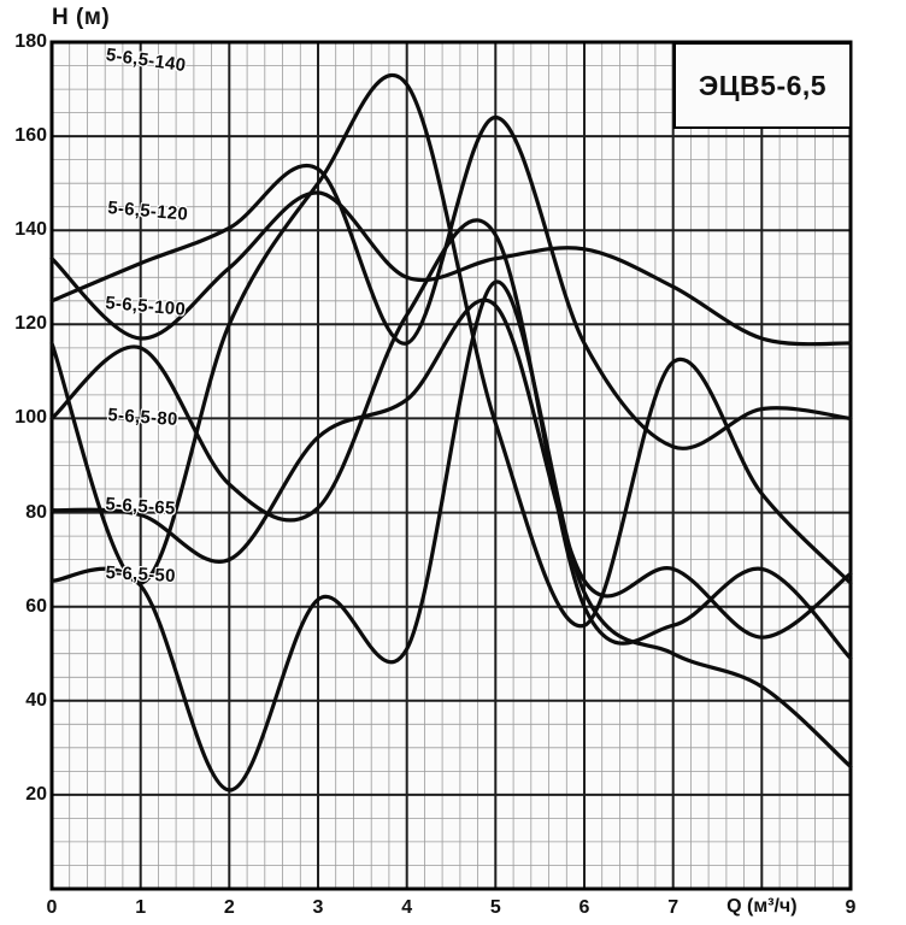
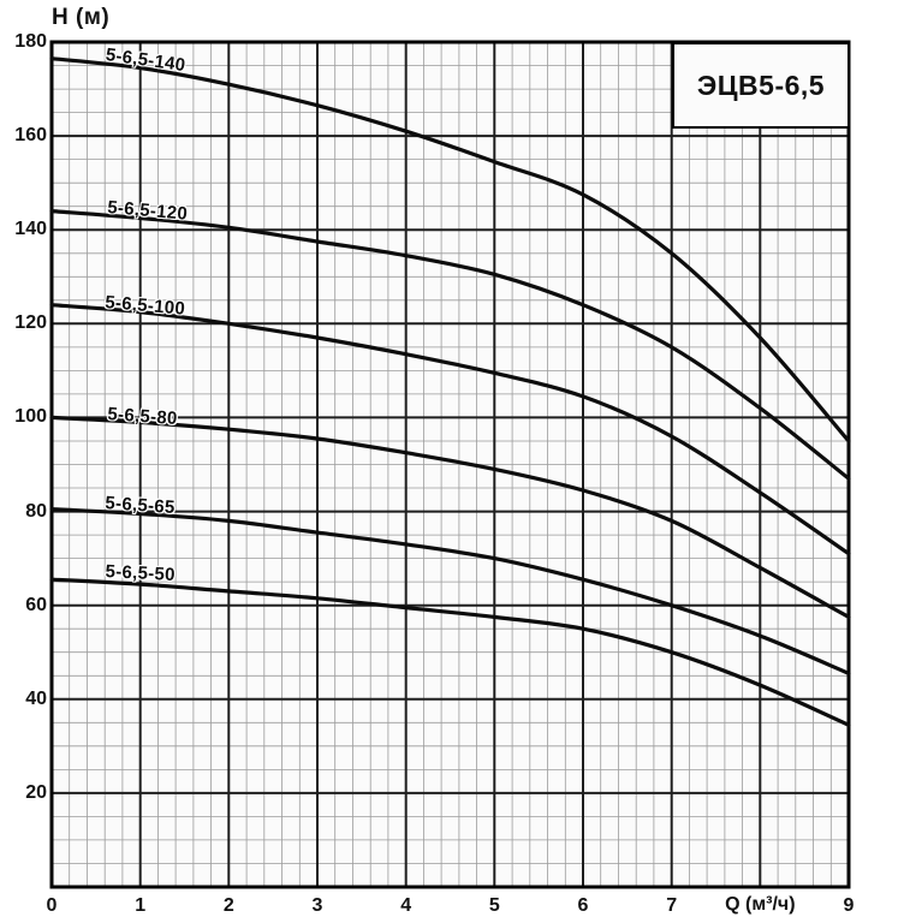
5-6,5-140/0: 134 -> 176
5-6,5-120/0: 125 -> 144
5-6,5-100/0: 116 -> 124
5-6,5-140/1: 117 -> 174
5-6,5-120/1: 133 -> 142
5-6,5-100/1: 65 -> 122
5-6,5-80/1: 115 -> 99
5-6,5-140/2: 132 -> 171
5-6,5-80/2: 86 -> 98
5-6,5-65/2: 70 -> 78
5-6,5-50/2: 21 -> 63
5-6,5-140/3: 148 -> 166
5-6,5-120/3: 153 -> 138
5-6,5-100/3: 150 -> 117
5-6,5-80/3: 81 -> 96
5-6,5-65/3: 96 -> 76
5-6,5-140/4: 130 -> 161
5-6,5-120/4: 116 -> 134
5-6,5-100/4: 171 -> 114
5-6,5-80/4: 122 -> 92
5-6,5-65/4: 104 -> 73
5-6,5-50/4: 51 -> 60
5-6,5-140/5: 134 -> 154
5-6,5-120/5: 164 -> 130
5-6,5-100/5: 99 -> 110
5-6,5-80/5: 139 -> 89
5-6,5-65/5: 124 -> 70
5-6,5-50/5: 129 -> 58
5-6,5-140/6: 136 -> 148
5-6,5-120/6: 116 -> 124
5-6,5-100/6: 56 -> 104
5-6,5-80/6: 60 -> 84
5-6,5-50/6: 63 -> 55
5-6,5-140/7: 128 -> 135
5-6,5-120/7: 94 -> 115
5-6,5-100/7: 112 -> 96
5-6,5-80/7: 56 -> 78
5-6,5-65/7: 68 -> 60
5-6,5-140/9: 116 -> 95
5-6,5-120/9: 100 -> 87
5-6,5-100/9: 65 -> 71
5-6,5-80/9: 49 -> 58
5-6,5-65/9: 67 -> 46
5-6,5-50/9: 26 -> 34
